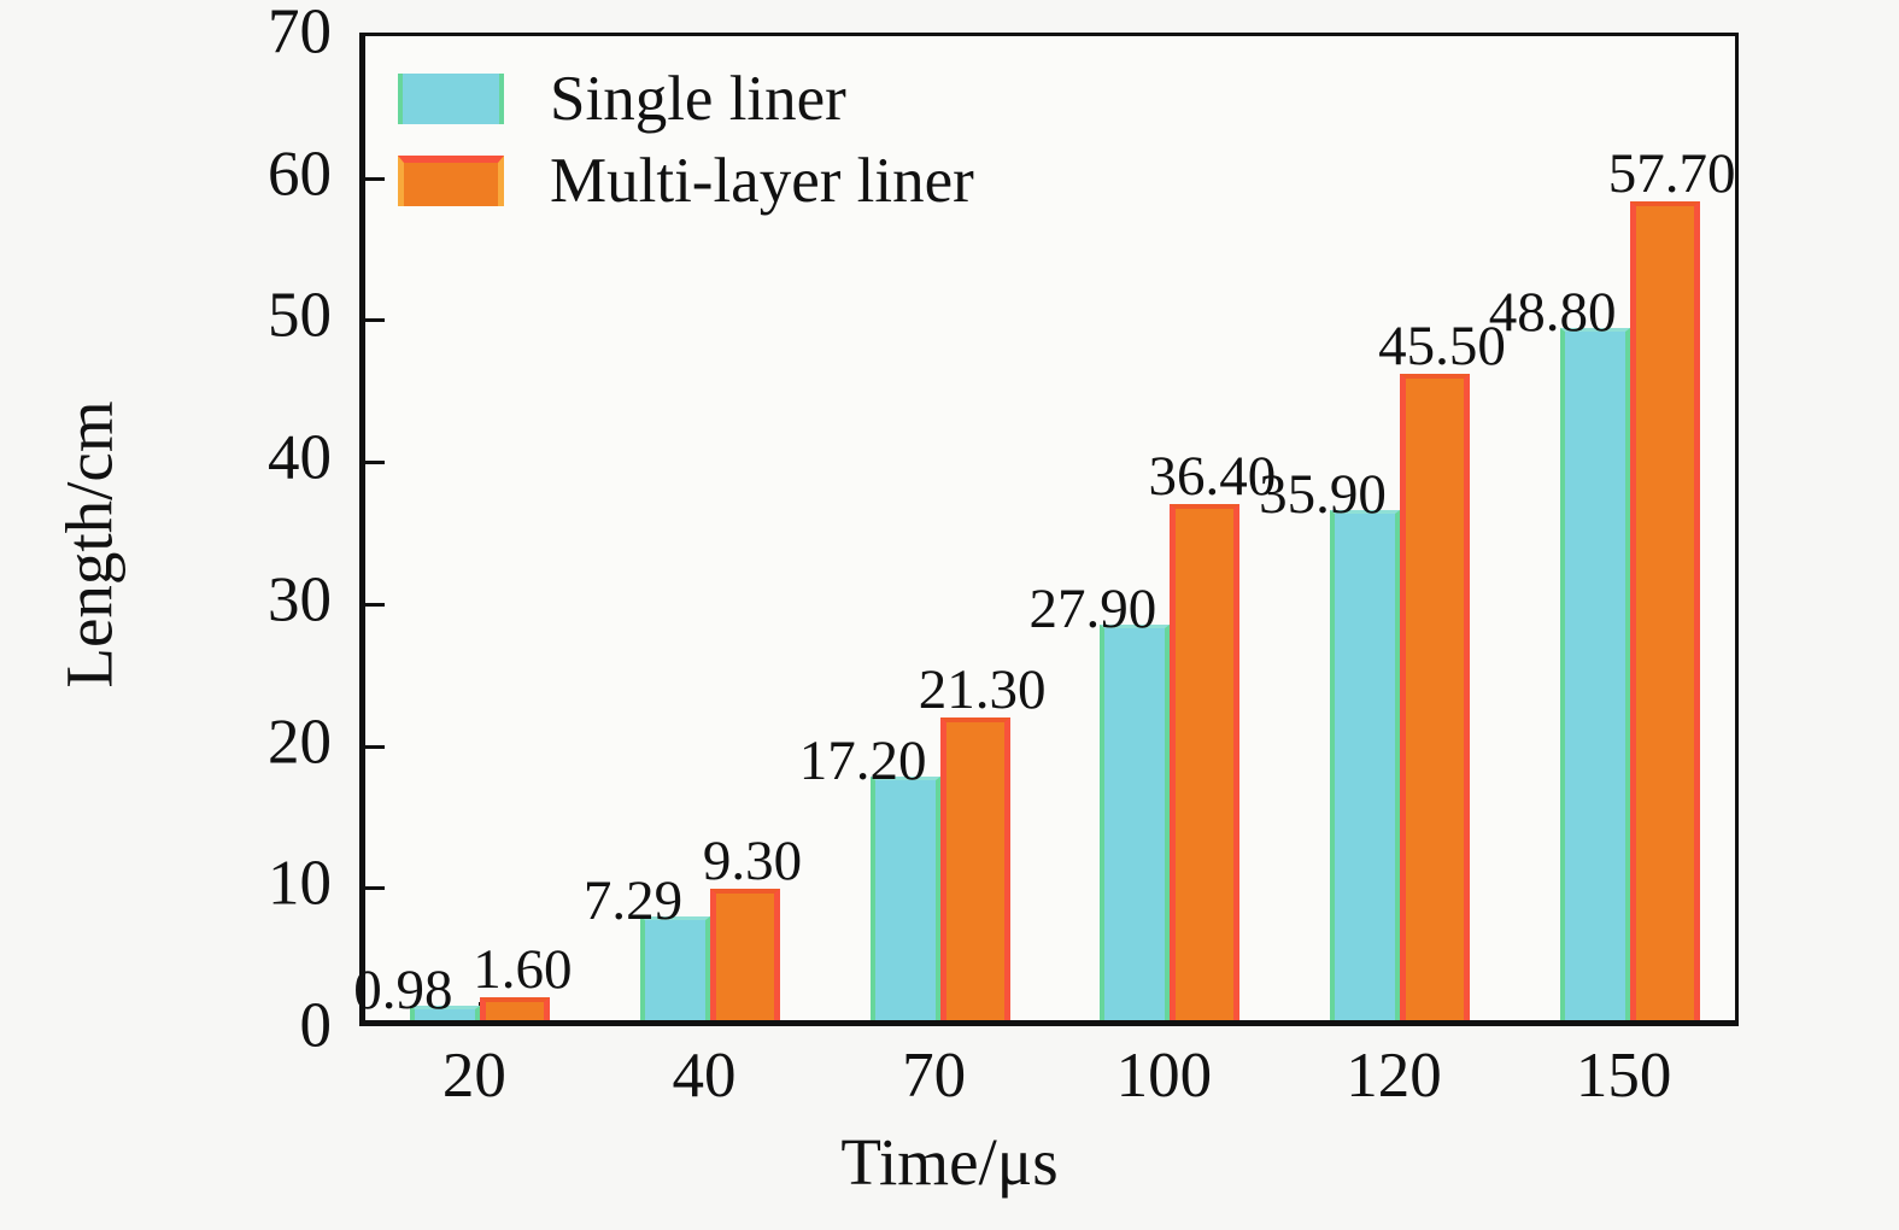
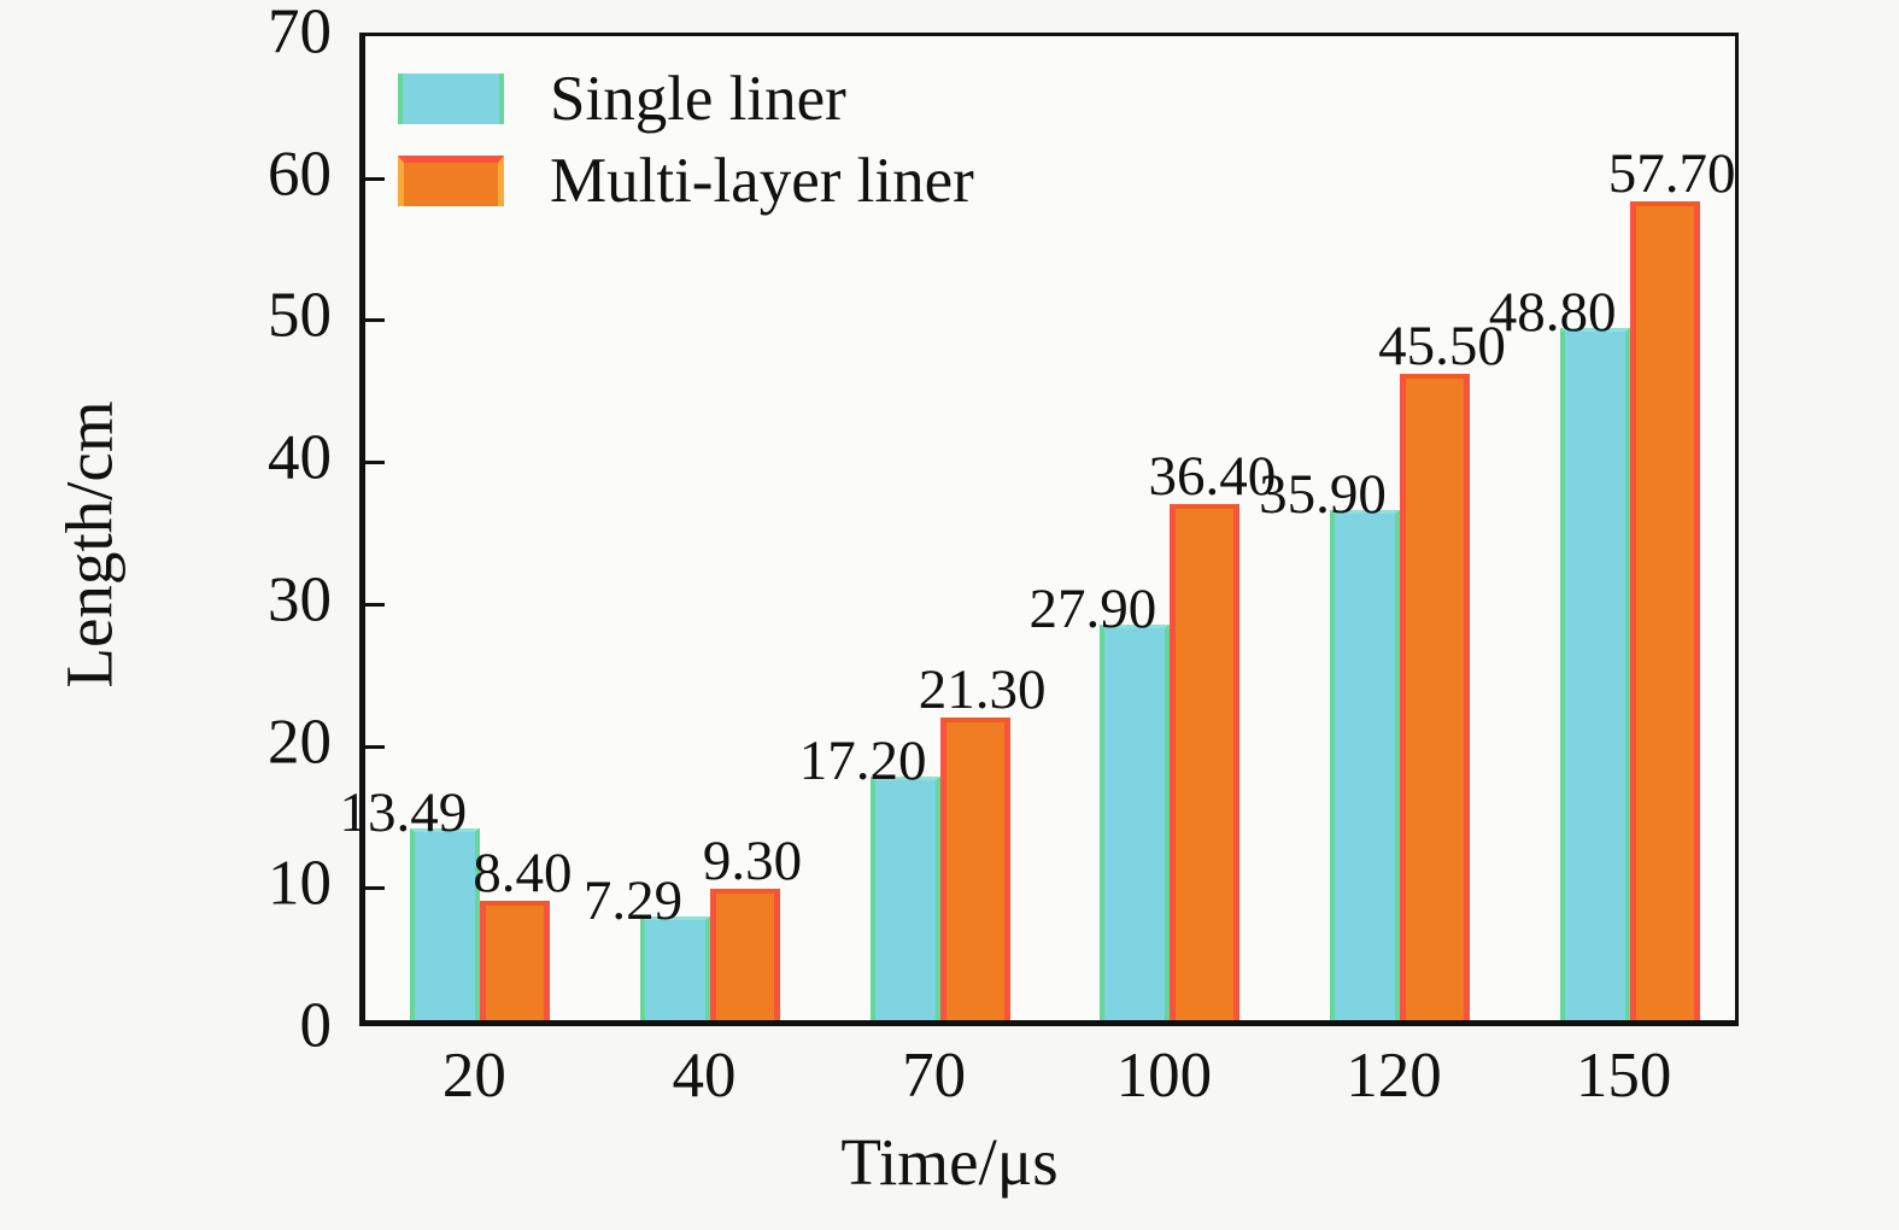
Single liner/20: 0.98 -> 13.49
Multi-layer liner/20: 1.60 -> 8.40
